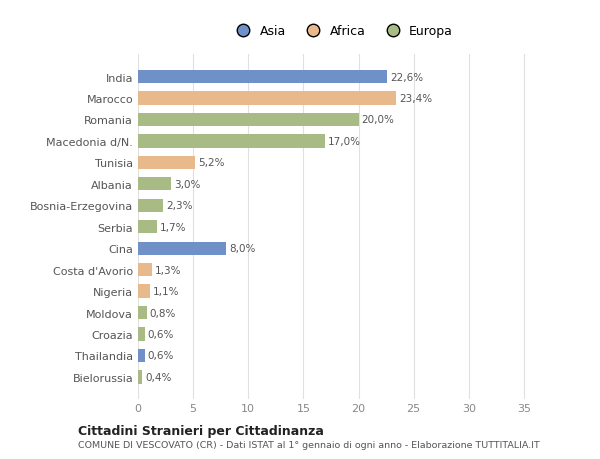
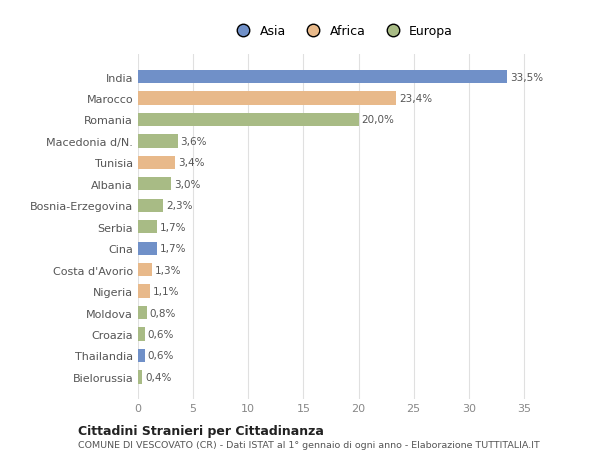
India: 22,6% -> 33,5%
Macedonia d/N.: 17,0% -> 3,6%
Tunisia: 5,2% -> 3,4%
Cina: 8,0% -> 1,7%
